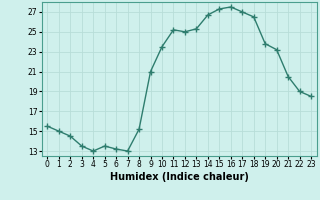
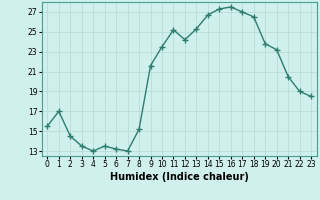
1: 15.0 -> 17.0
9: 21.0 -> 21.6
12: 25.0 -> 24.2
